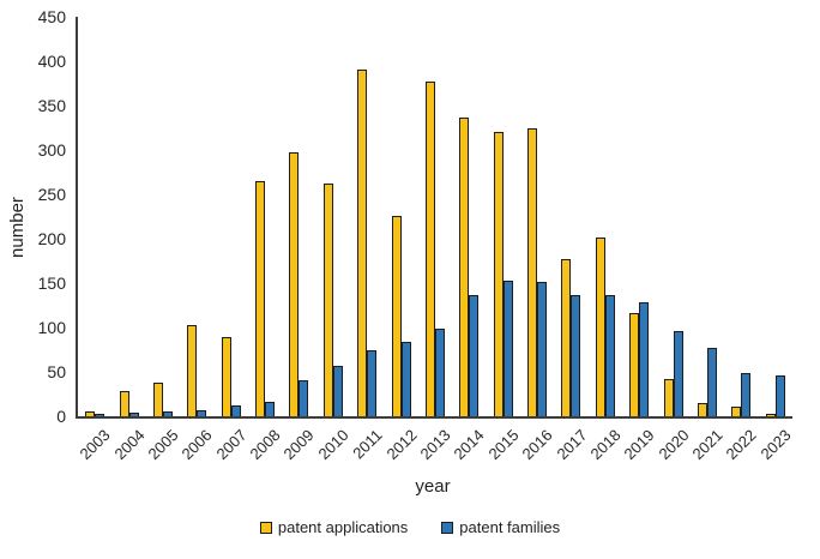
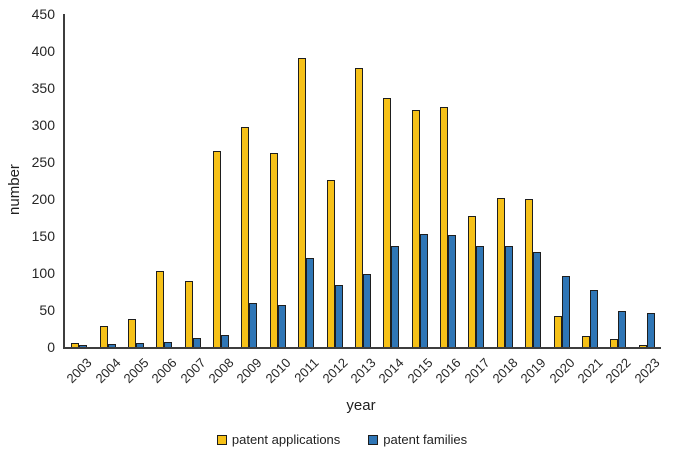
patent families/2009: 40 -> 60
patent families/2011: 80 -> 120
patent applications/2019: 120 -> 200
